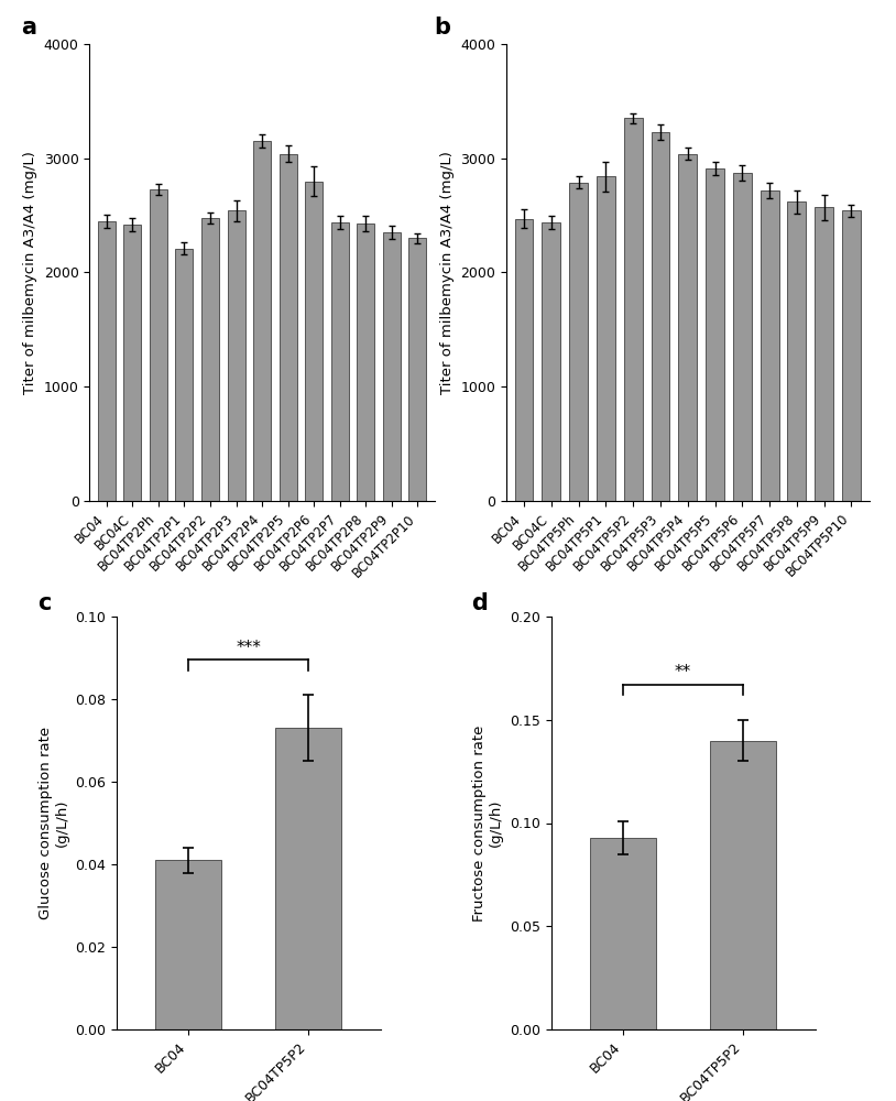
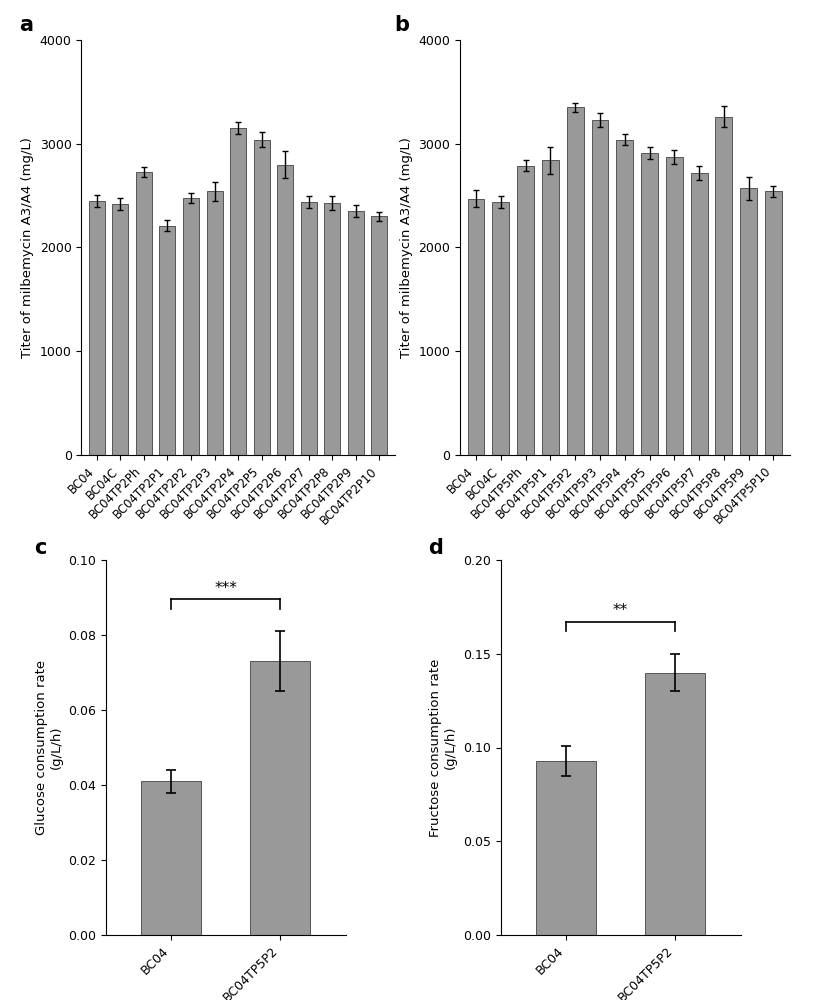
BC04TP5P8: 2620 -> 3260
